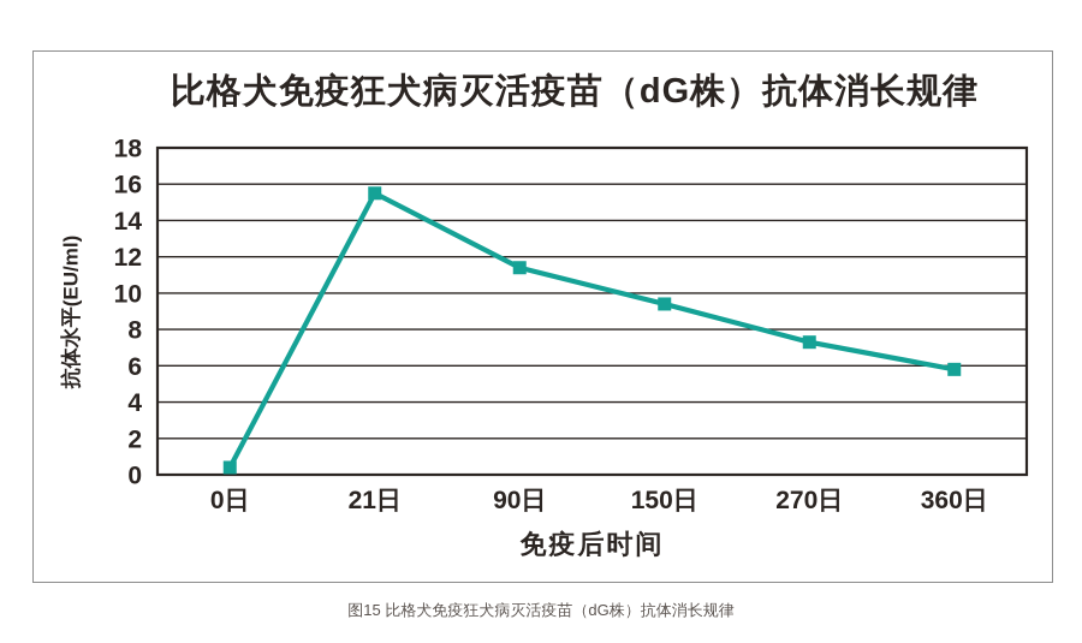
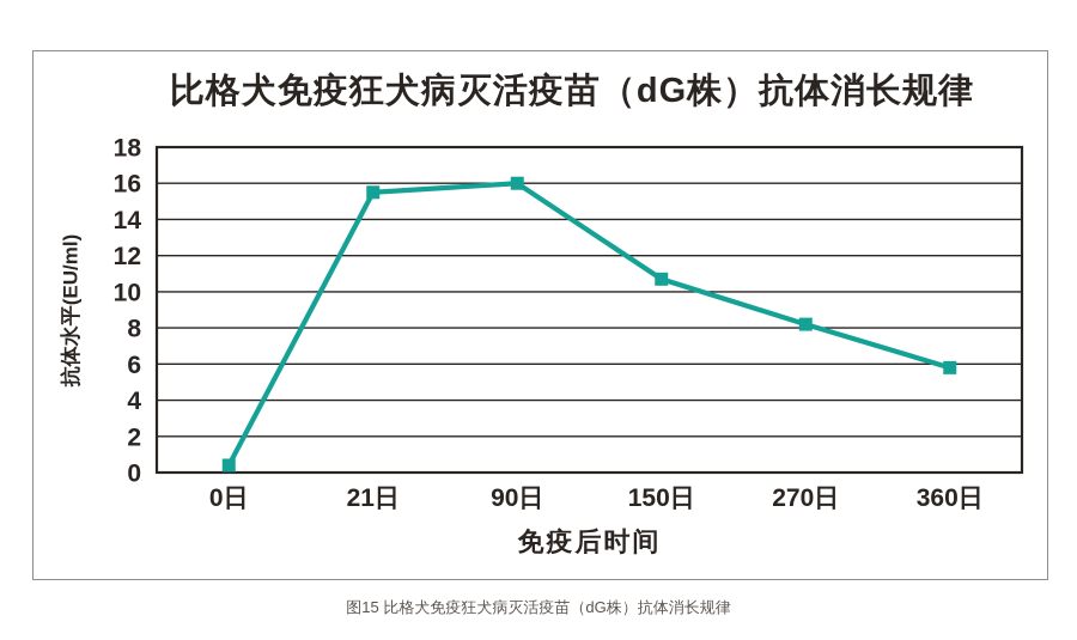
90日: 11.4 -> 16.0
150日: 9.4 -> 10.7
270日: 7.3 -> 8.2
